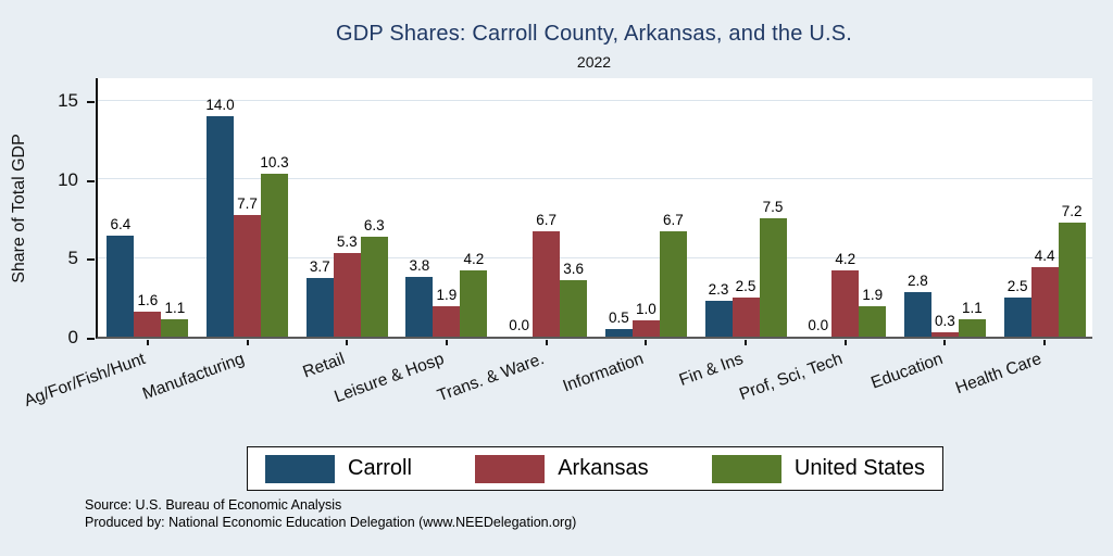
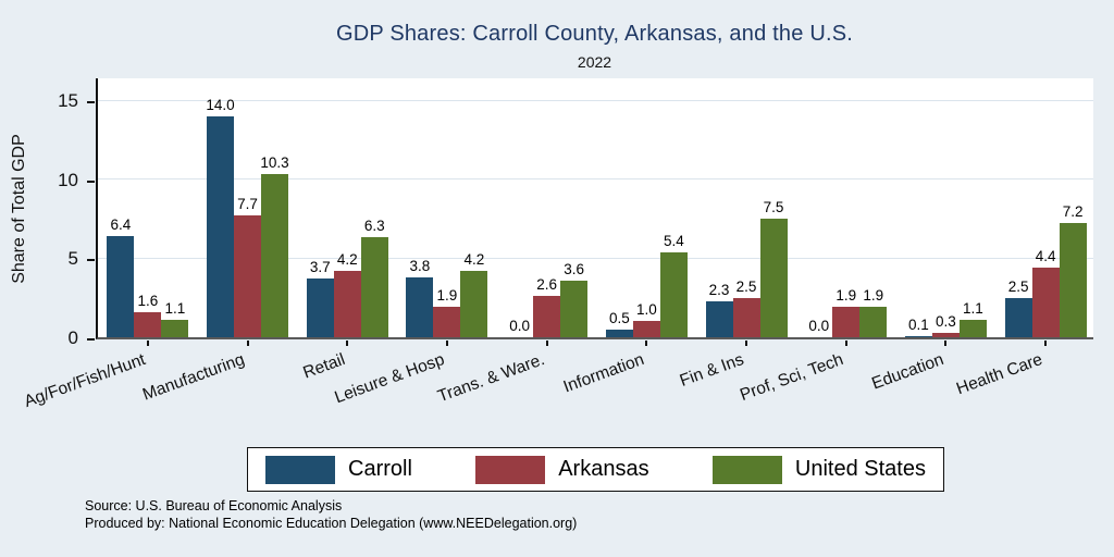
Arkansas/Retail: 5.3 -> 4.2
Arkansas/Trans. & Ware.: 6.7 -> 2.6
United States/Information: 6.7 -> 5.4
Arkansas/Prof, Sci, Tech: 4.2 -> 1.9
Carroll/Education: 2.8 -> 0.1
